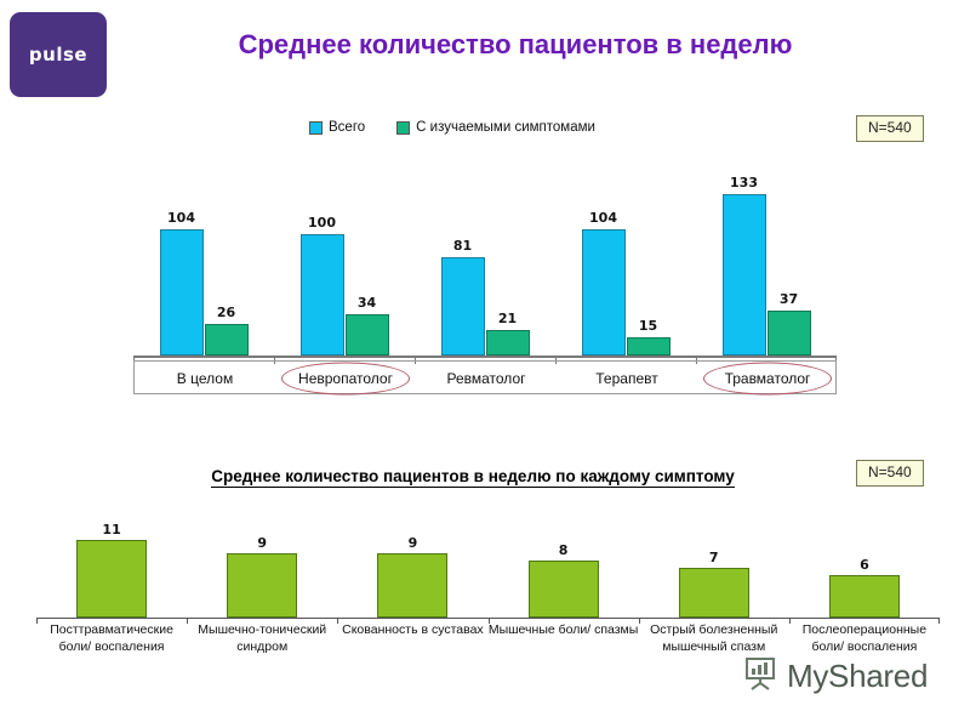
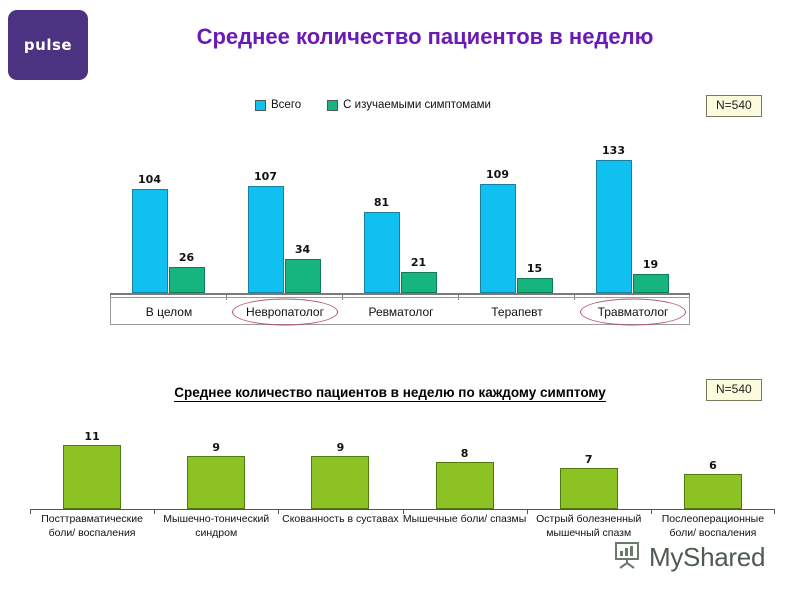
Среднее количество пациентов в неделю/Всего/Невропатолог: 100 -> 107
Среднее количество пациентов в неделю/Всего/Терапевт: 104 -> 109
Среднее количество пациентов в неделю/С изучаемыми симптомами/Травматолог: 37 -> 19
